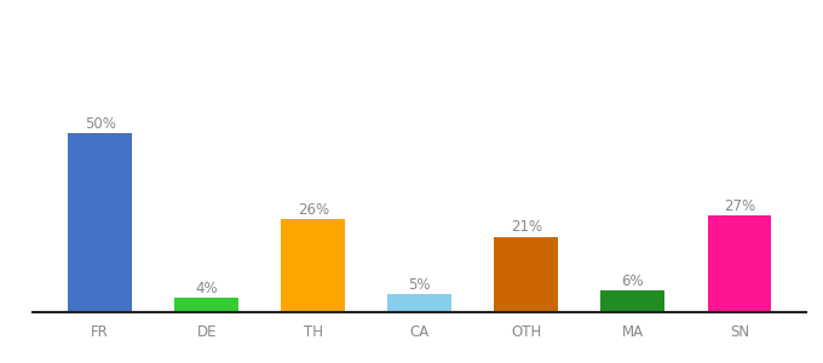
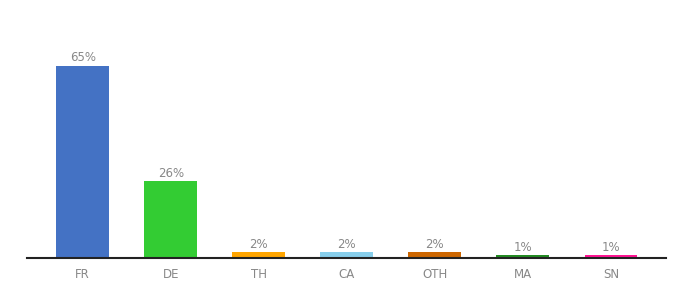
FR: 50% -> 65%
DE: 4% -> 26%
TH: 26% -> 2%
CA: 5% -> 2%
OTH: 21% -> 2%
MA: 6% -> 1%
SN: 27% -> 1%
